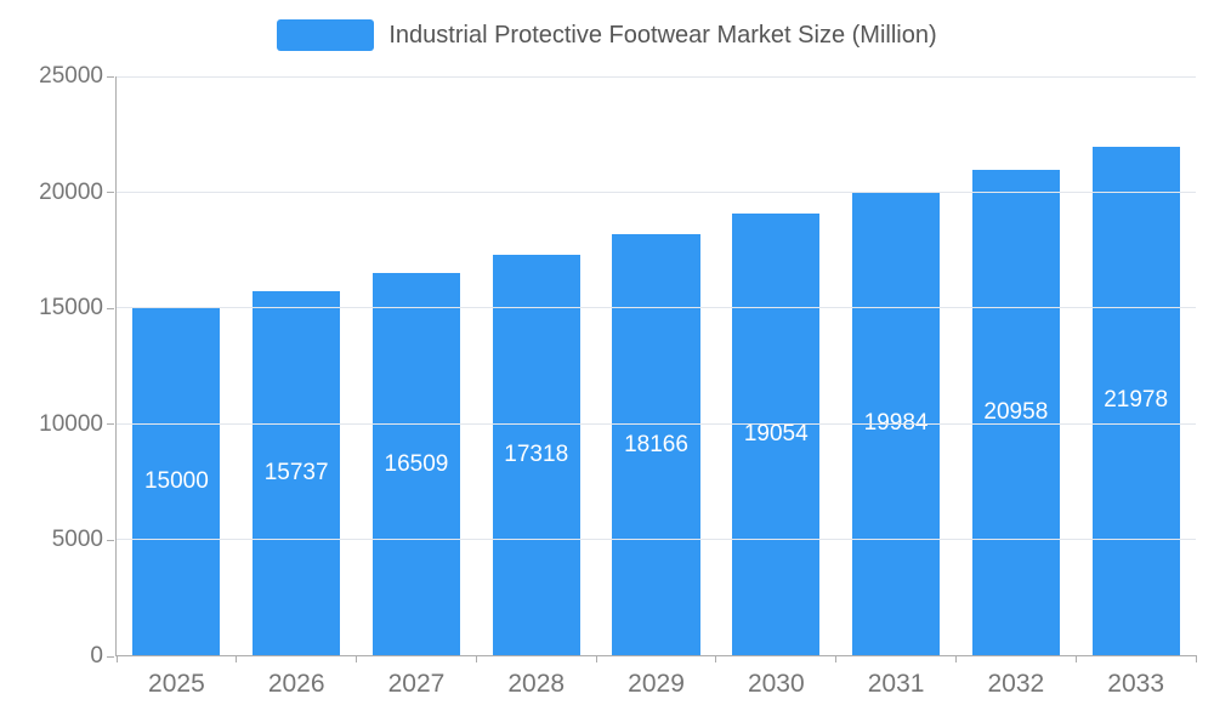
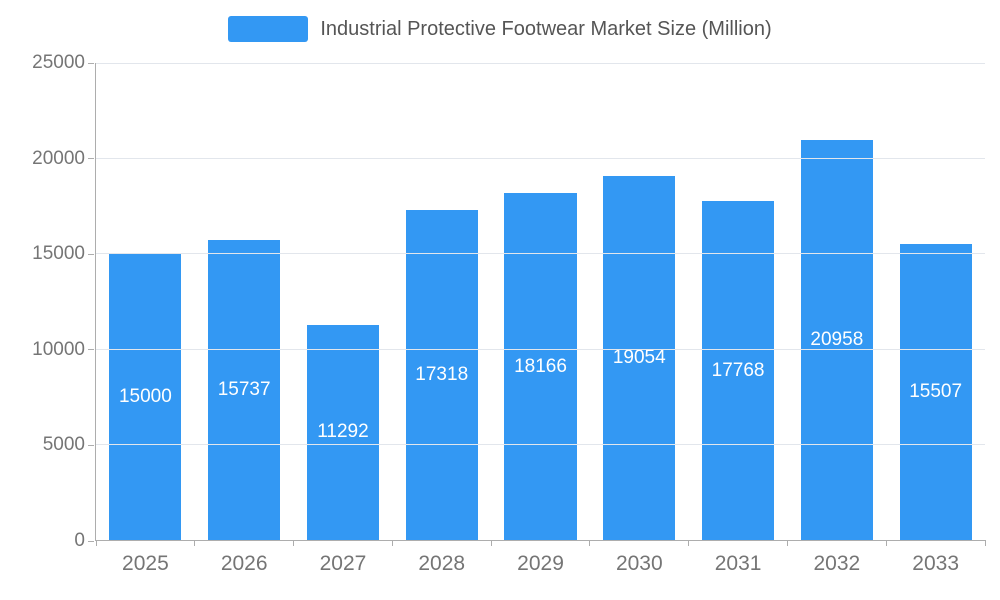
2027: 16509 -> 11292
2031: 19984 -> 17768
2033: 21978 -> 15507
